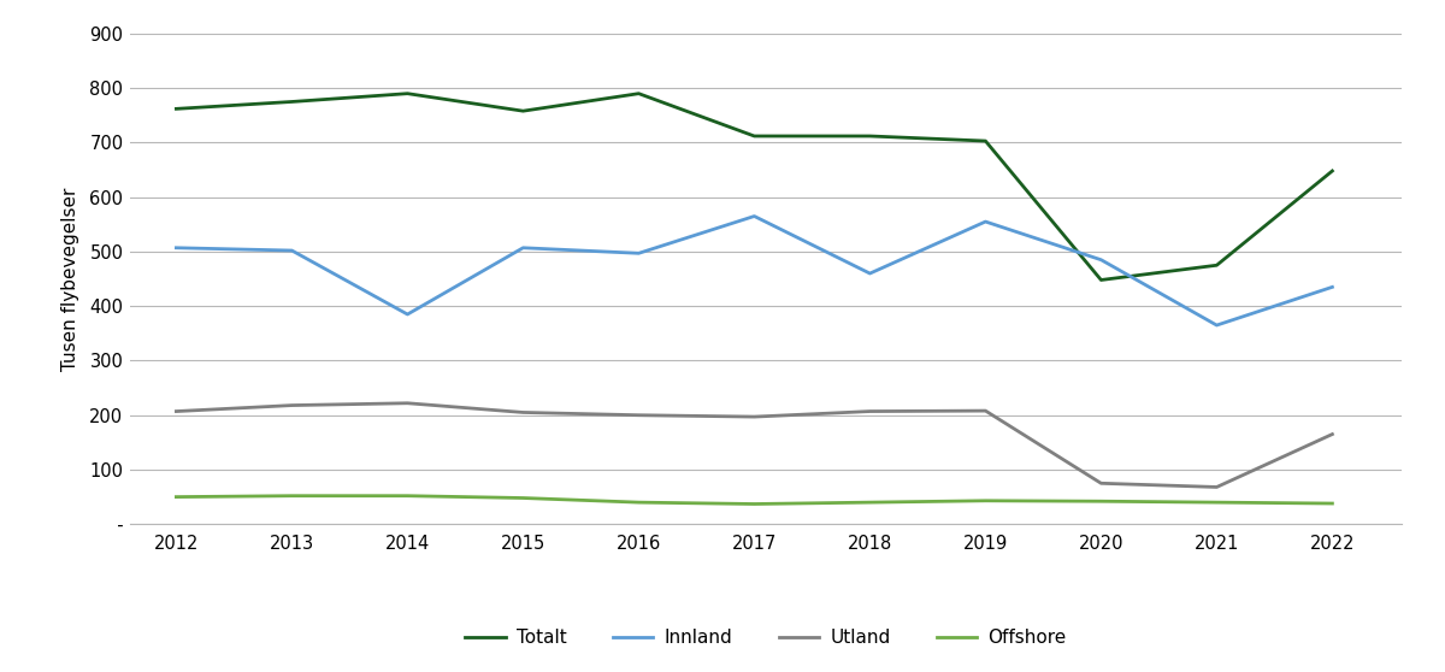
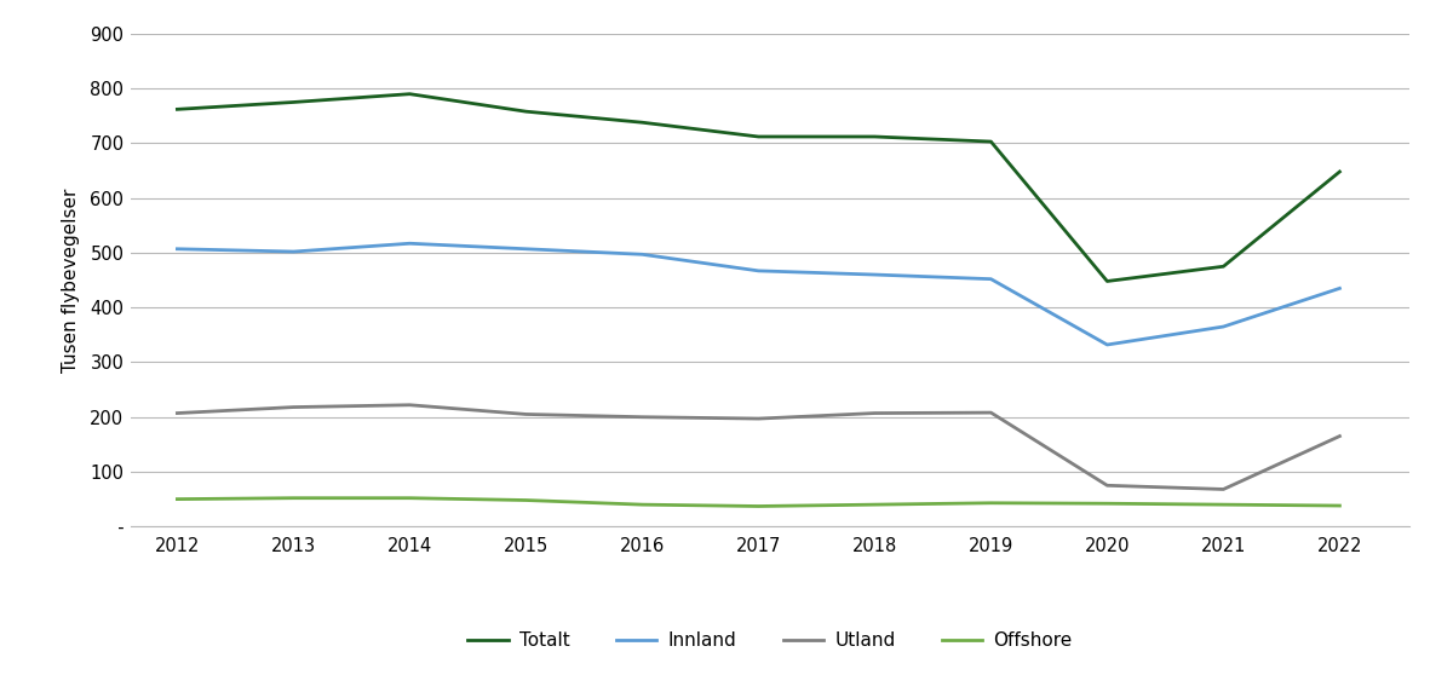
Innland/2014: 385 -> 517
Totalt/2016: 790 -> 738
Innland/2017: 565 -> 467
Innland/2019: 555 -> 452
Innland/2020: 485 -> 332
